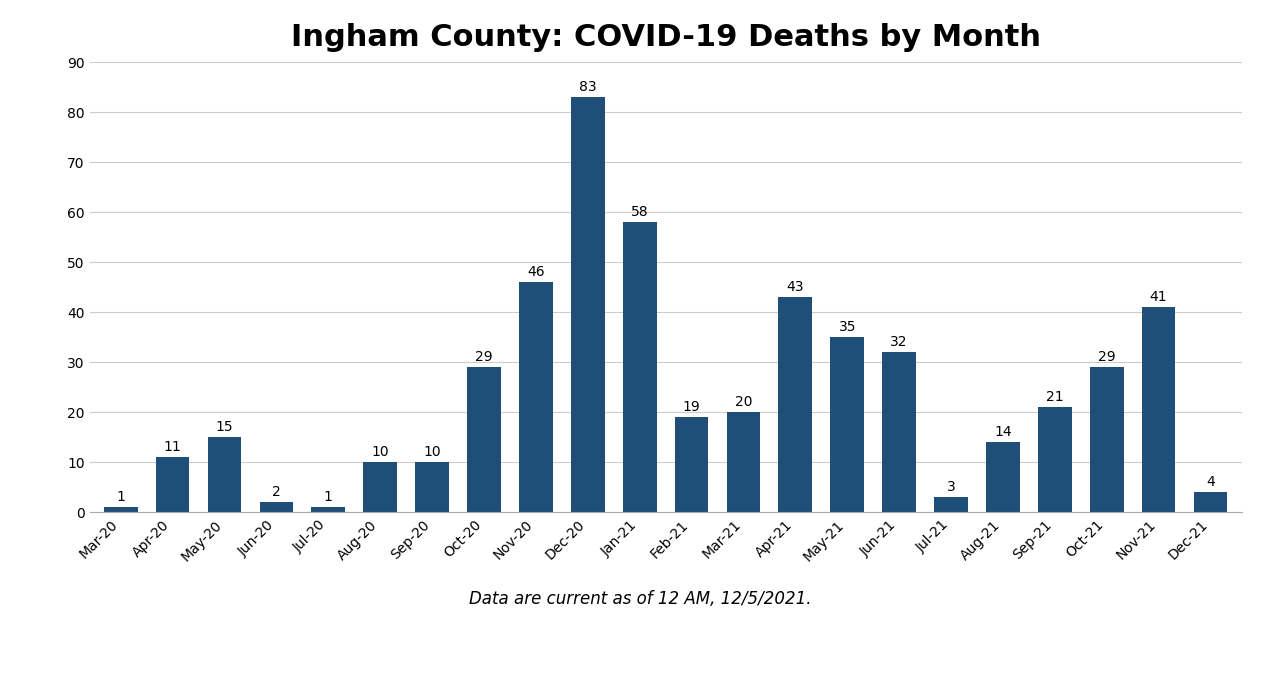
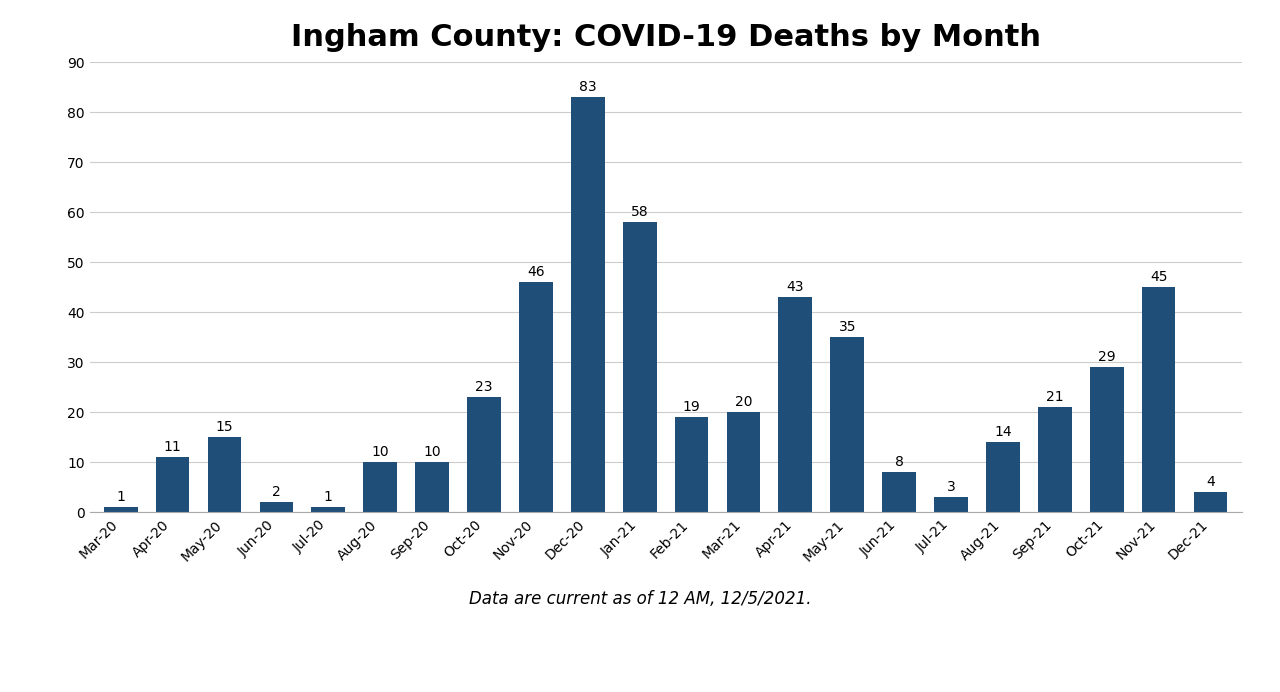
Oct-20: 29 -> 23
Jun-21: 32 -> 8
Nov-21: 41 -> 45
